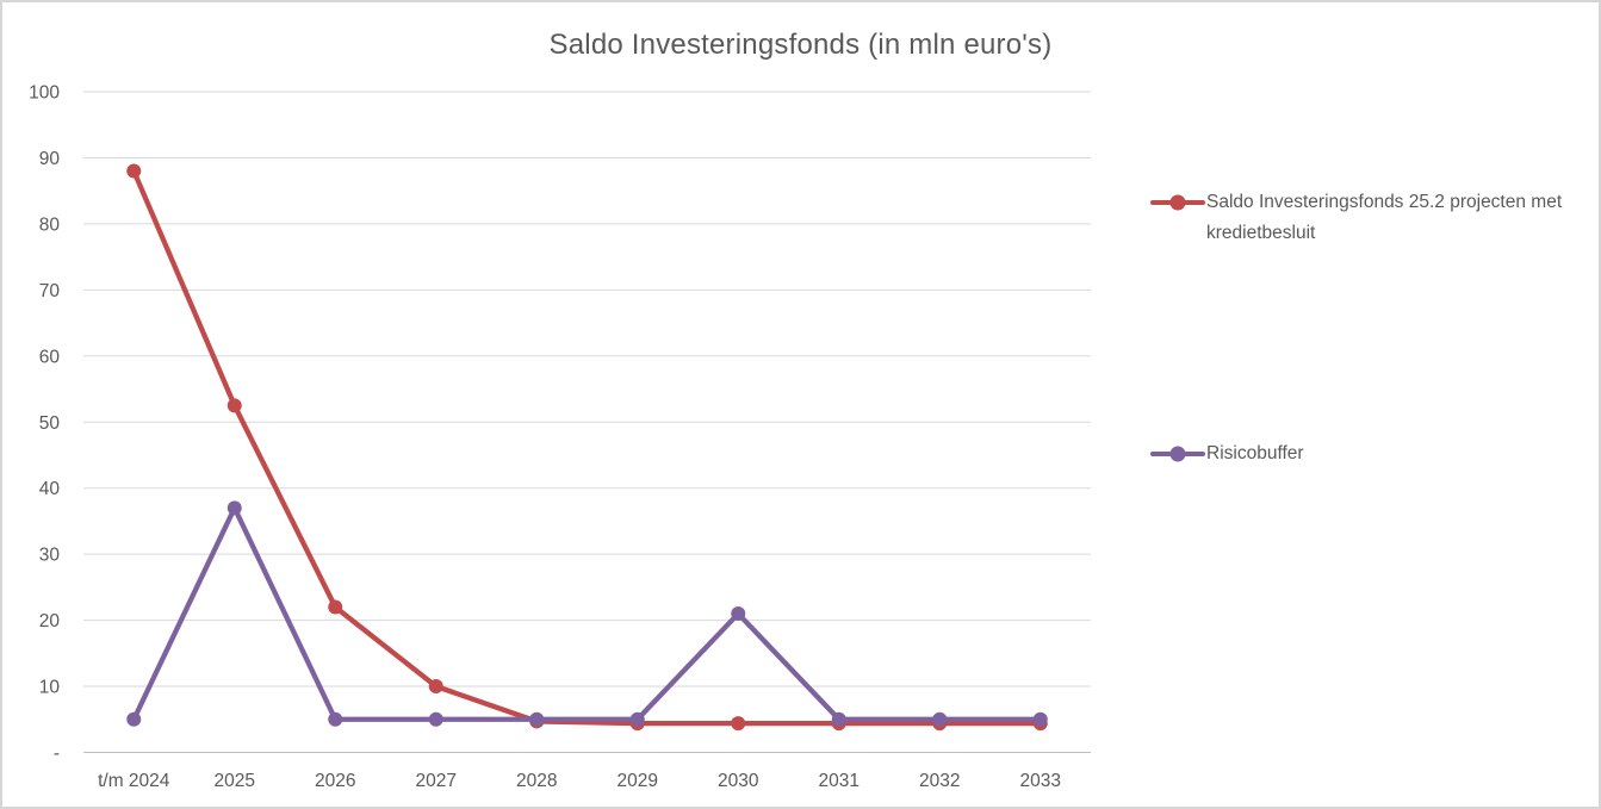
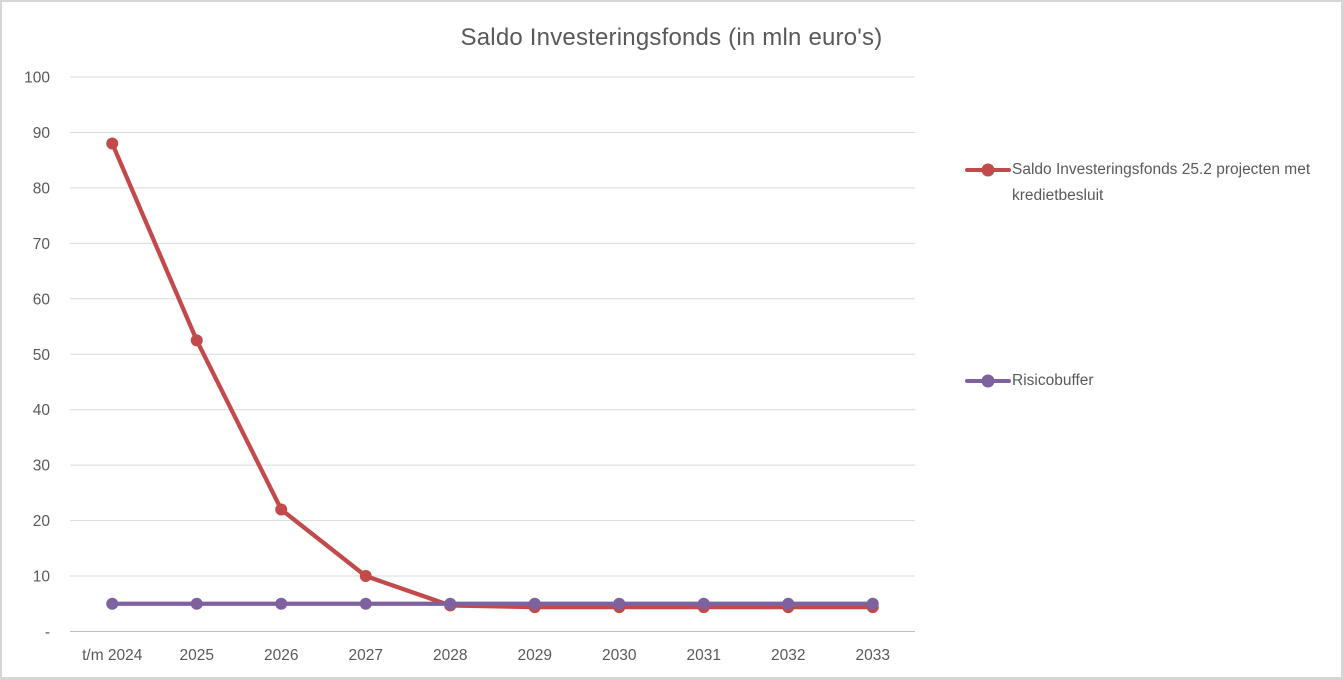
Risicobuffer/2025: 37 -> 5
Risicobuffer/2030: 21 -> 5
